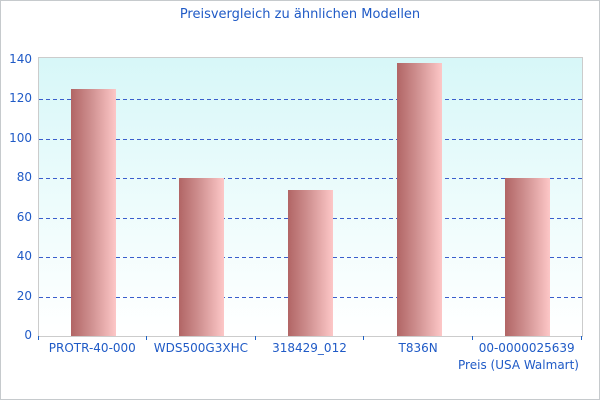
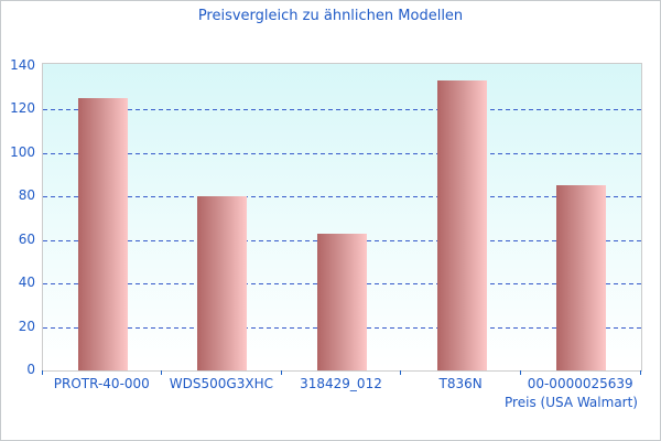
318429_012: 74 -> 63
T836N: 138 -> 133
00-0000025639: 80 -> 85
